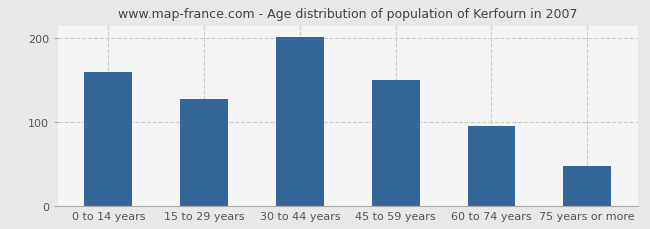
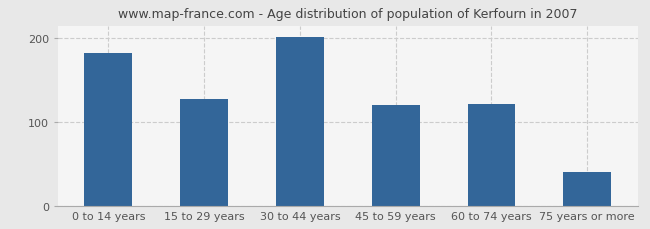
0 to 14 years: 160 -> 182
45 to 59 years: 150 -> 120
60 to 74 years: 95 -> 122
75 years or more: 47 -> 40
